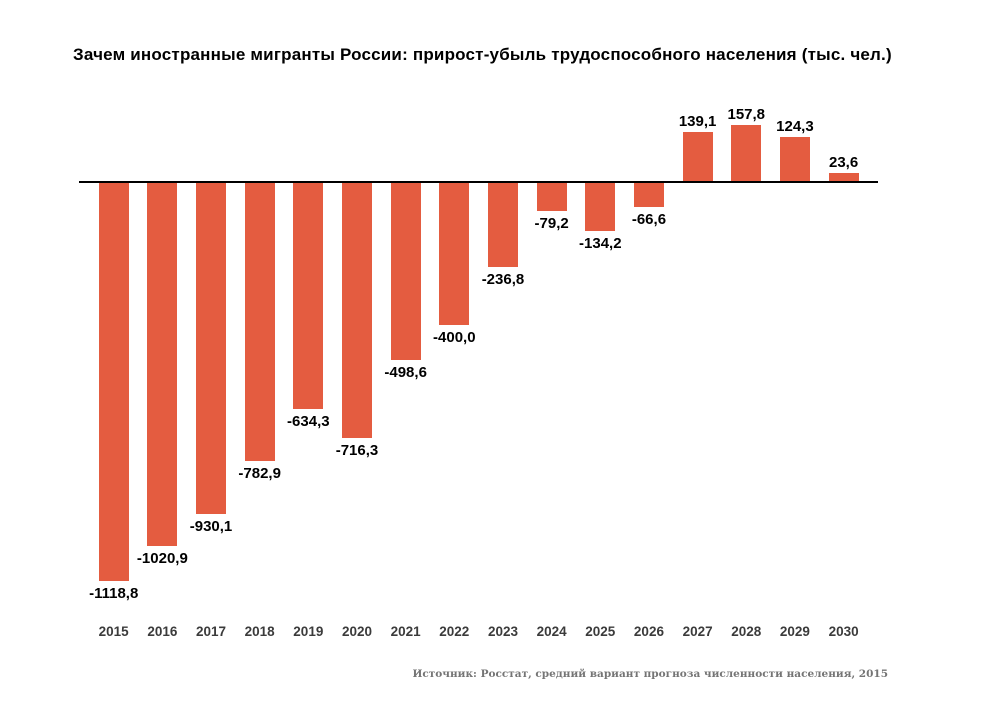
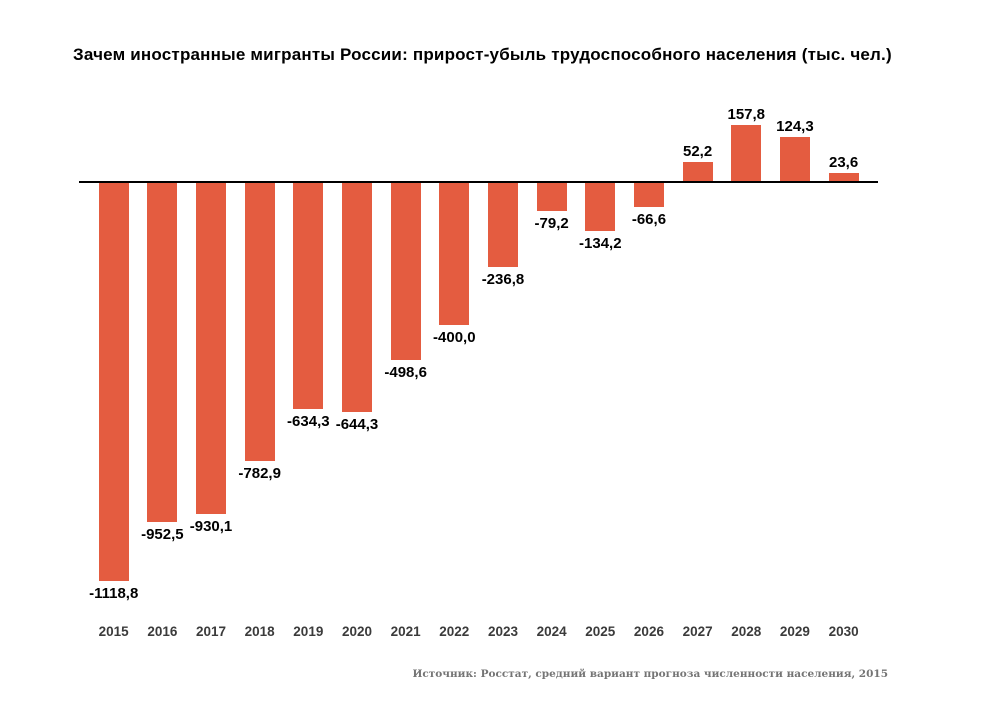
2016: -1020,9 -> -952,5
2020: -716,3 -> -644,3
2027: 139,1 -> 52,2
